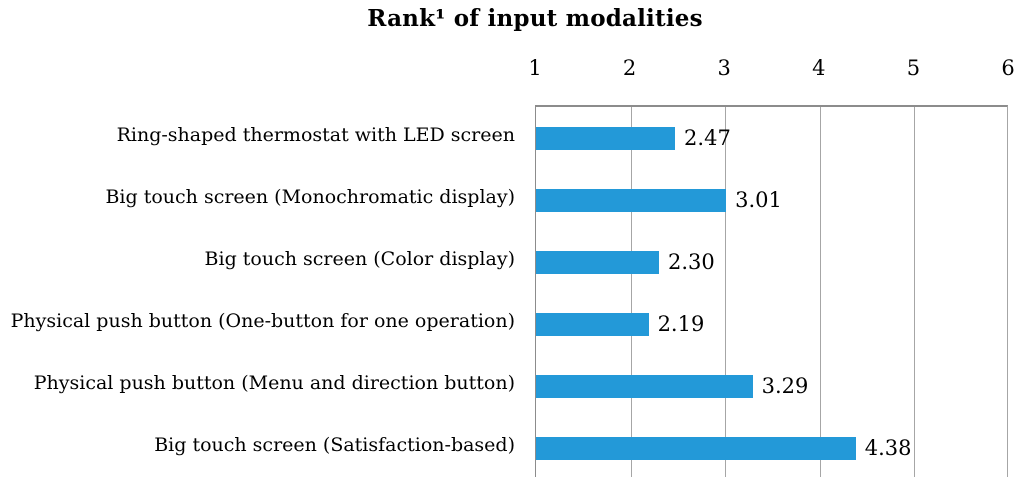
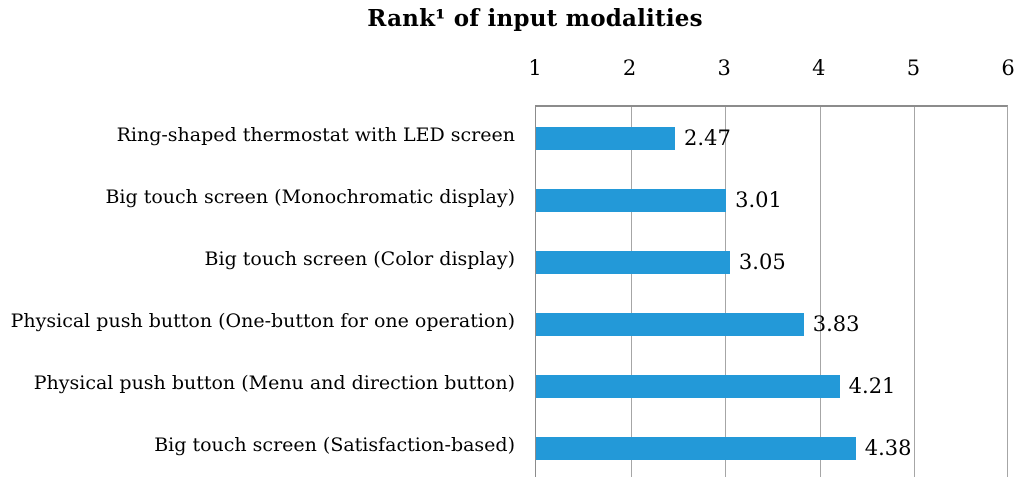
Big touch screen (Color display): 2.30 -> 3.05
Physical push button (One-button for one operation): 2.19 -> 3.83
Physical push button (Menu and direction button): 3.29 -> 4.21
